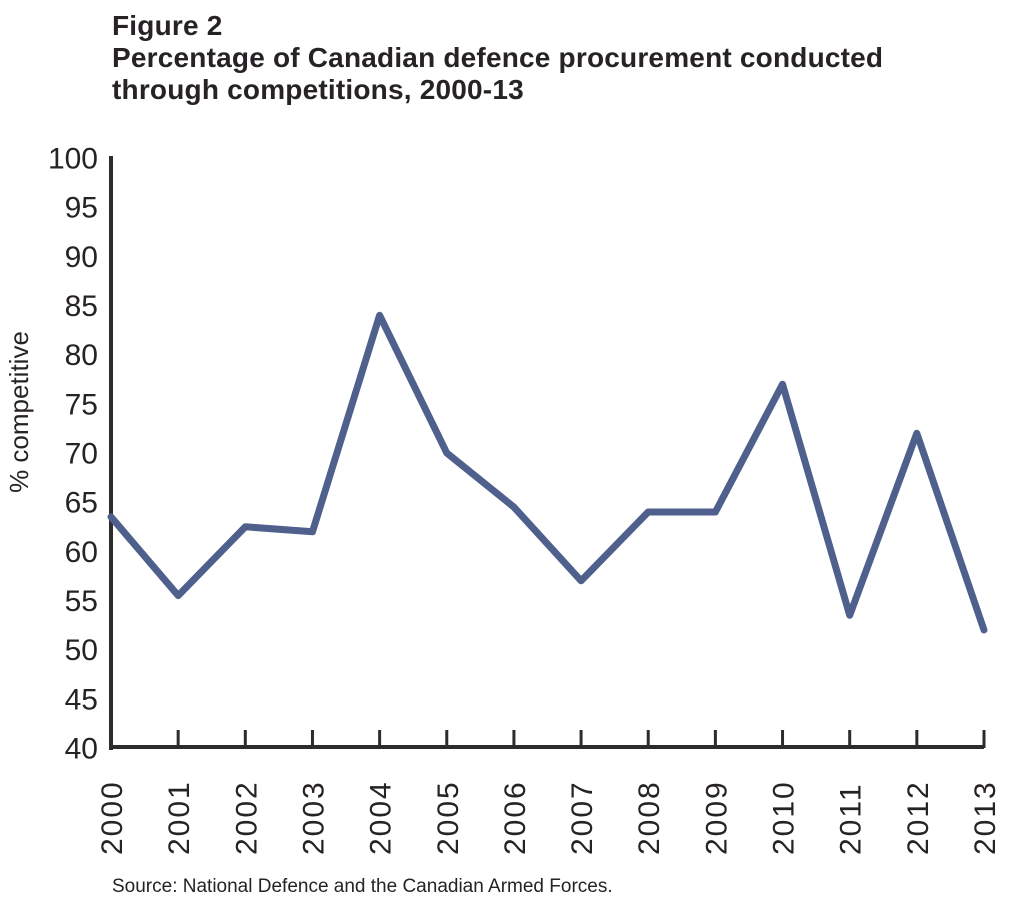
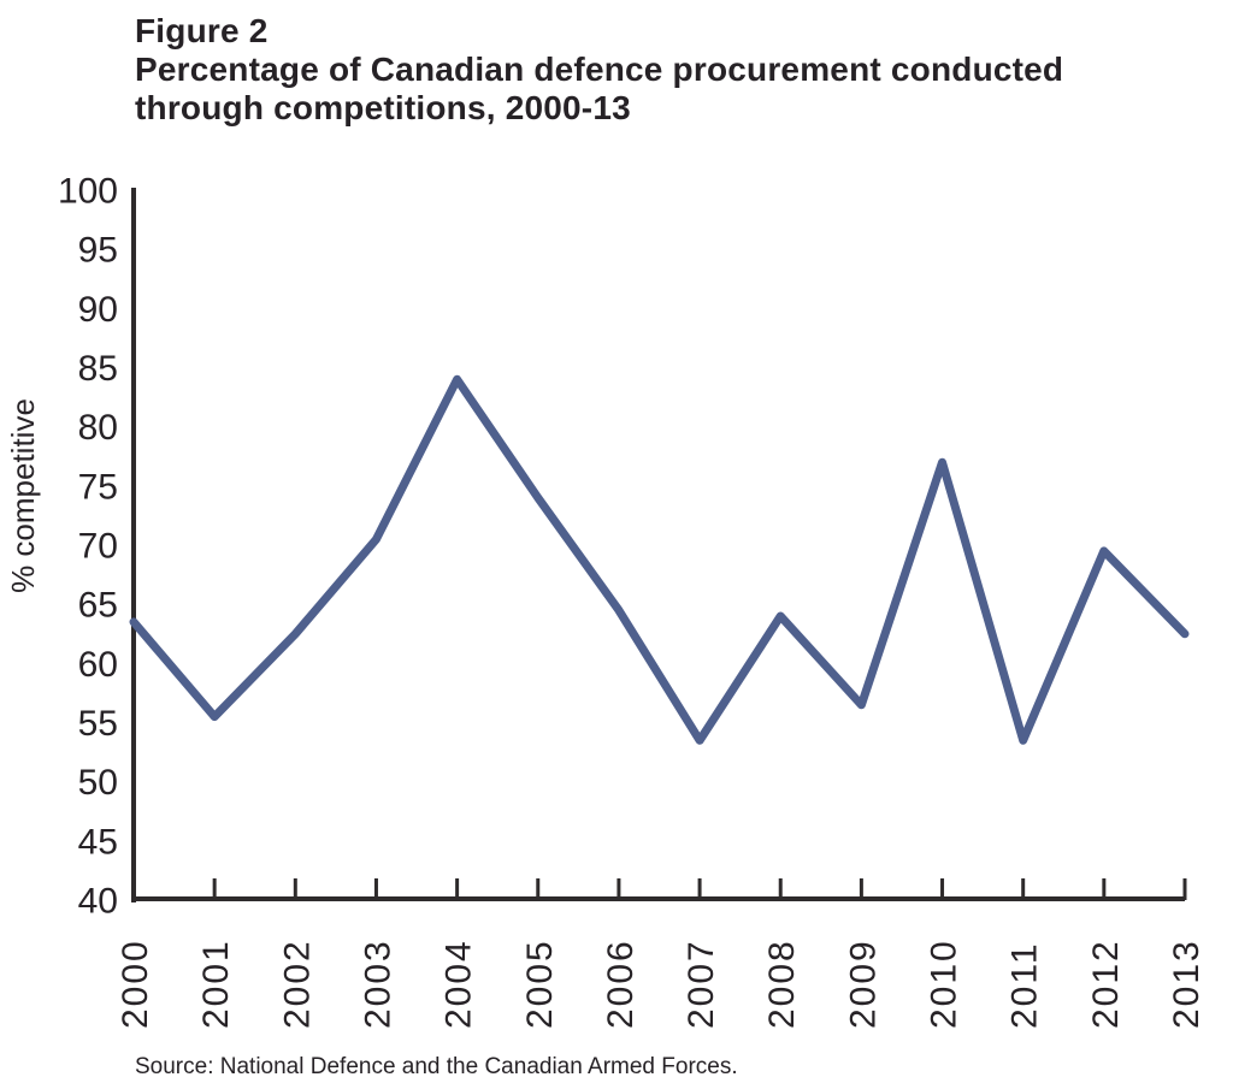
2003: 62 -> 70
2005: 70 -> 74
2007: 57 -> 54
2009: 64 -> 56
2012: 72 -> 70
2013: 52 -> 62
